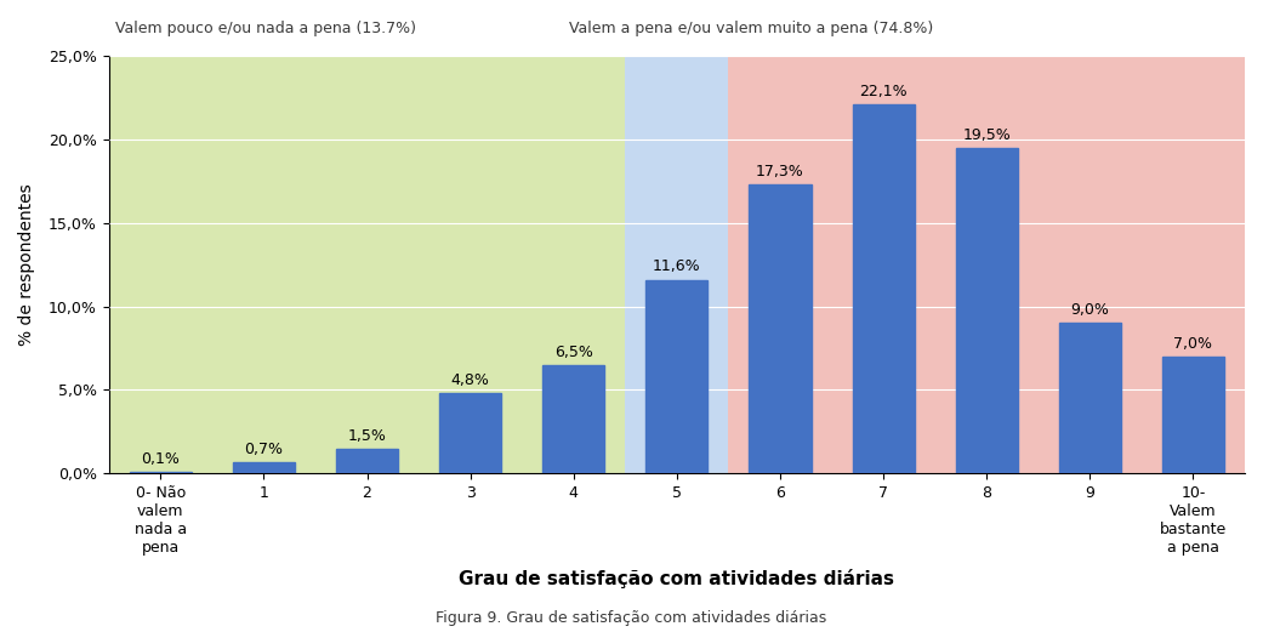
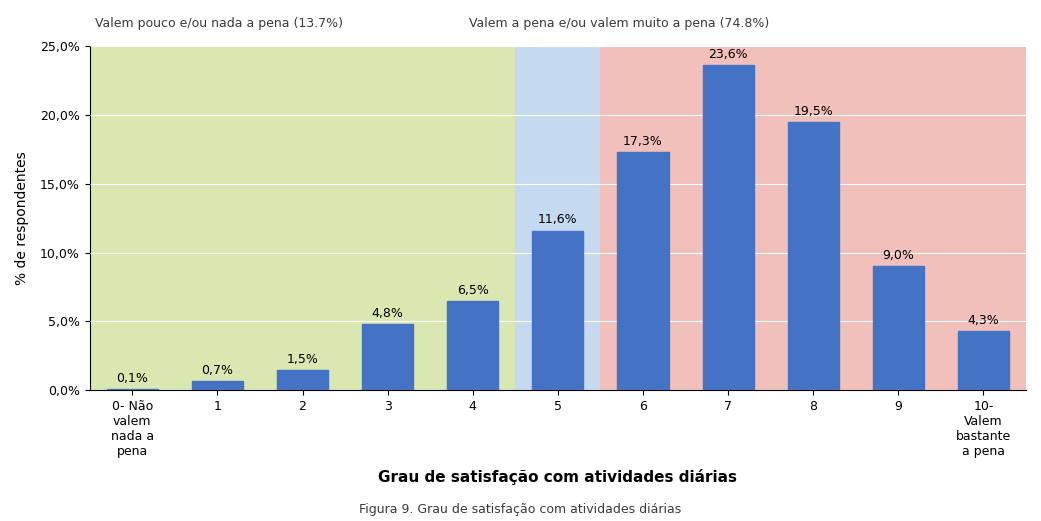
7: 22,1% -> 23,6%
10- Valem bastante a pena: 7,0% -> 4,3%
